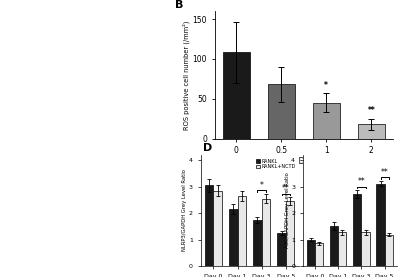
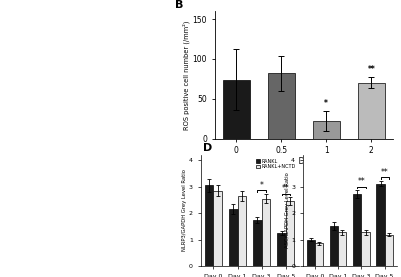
B/0: 108 -> 74
B/0.5: 68 -> 82
B/1: 45 -> 22
B/2: 18 -> 70
